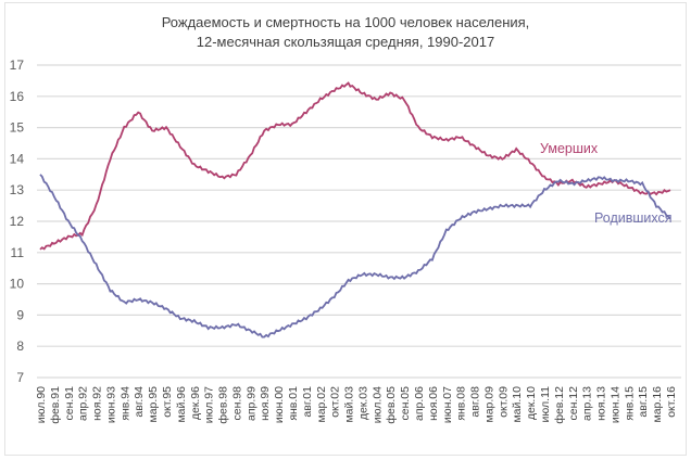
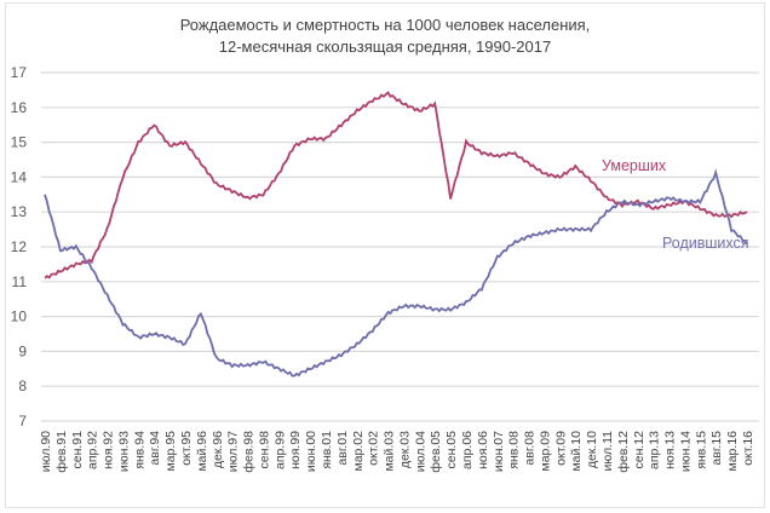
Родившихся/фев.91: 12.8 -> 11.9
Родившихся/май.96: 8.9 -> 10.1
Умерших/сен.05: 15.9 -> 13.4
Родившихся/авг.15: 13.2 -> 14.1
